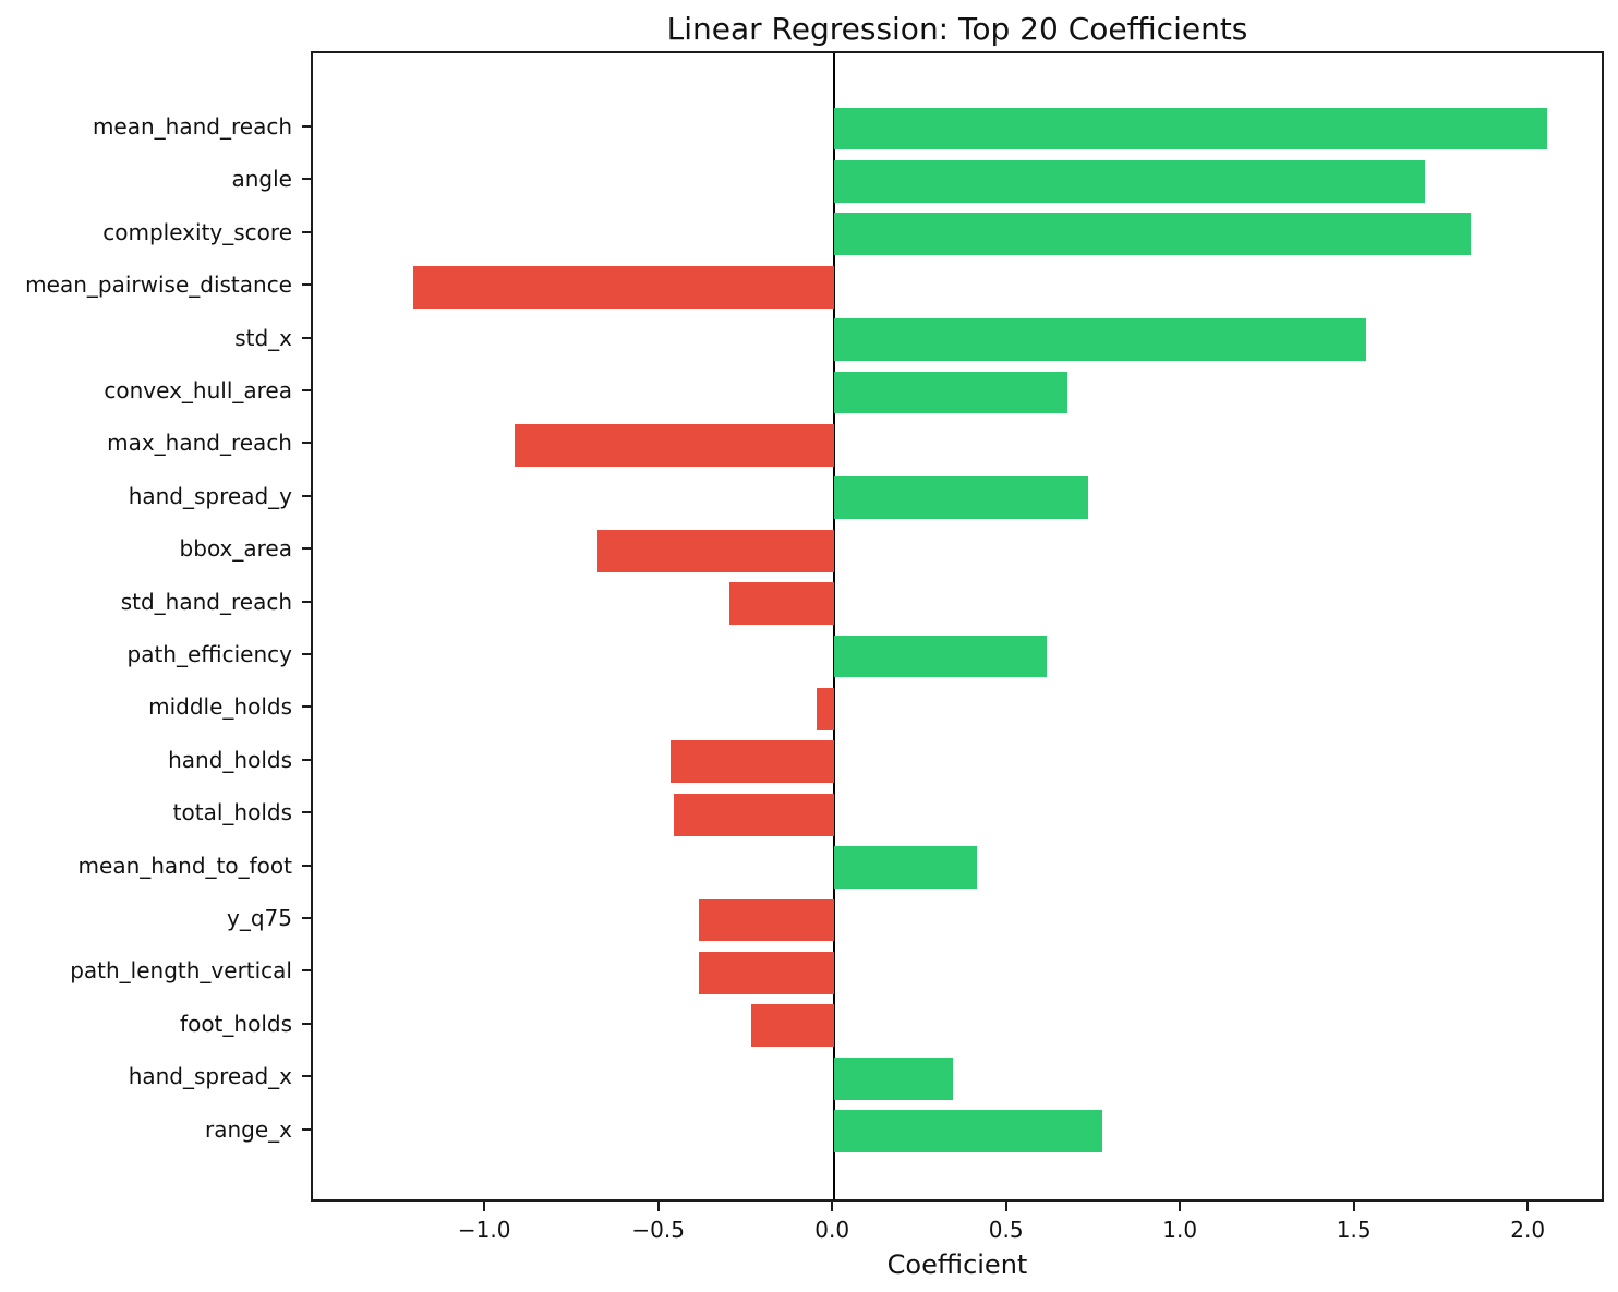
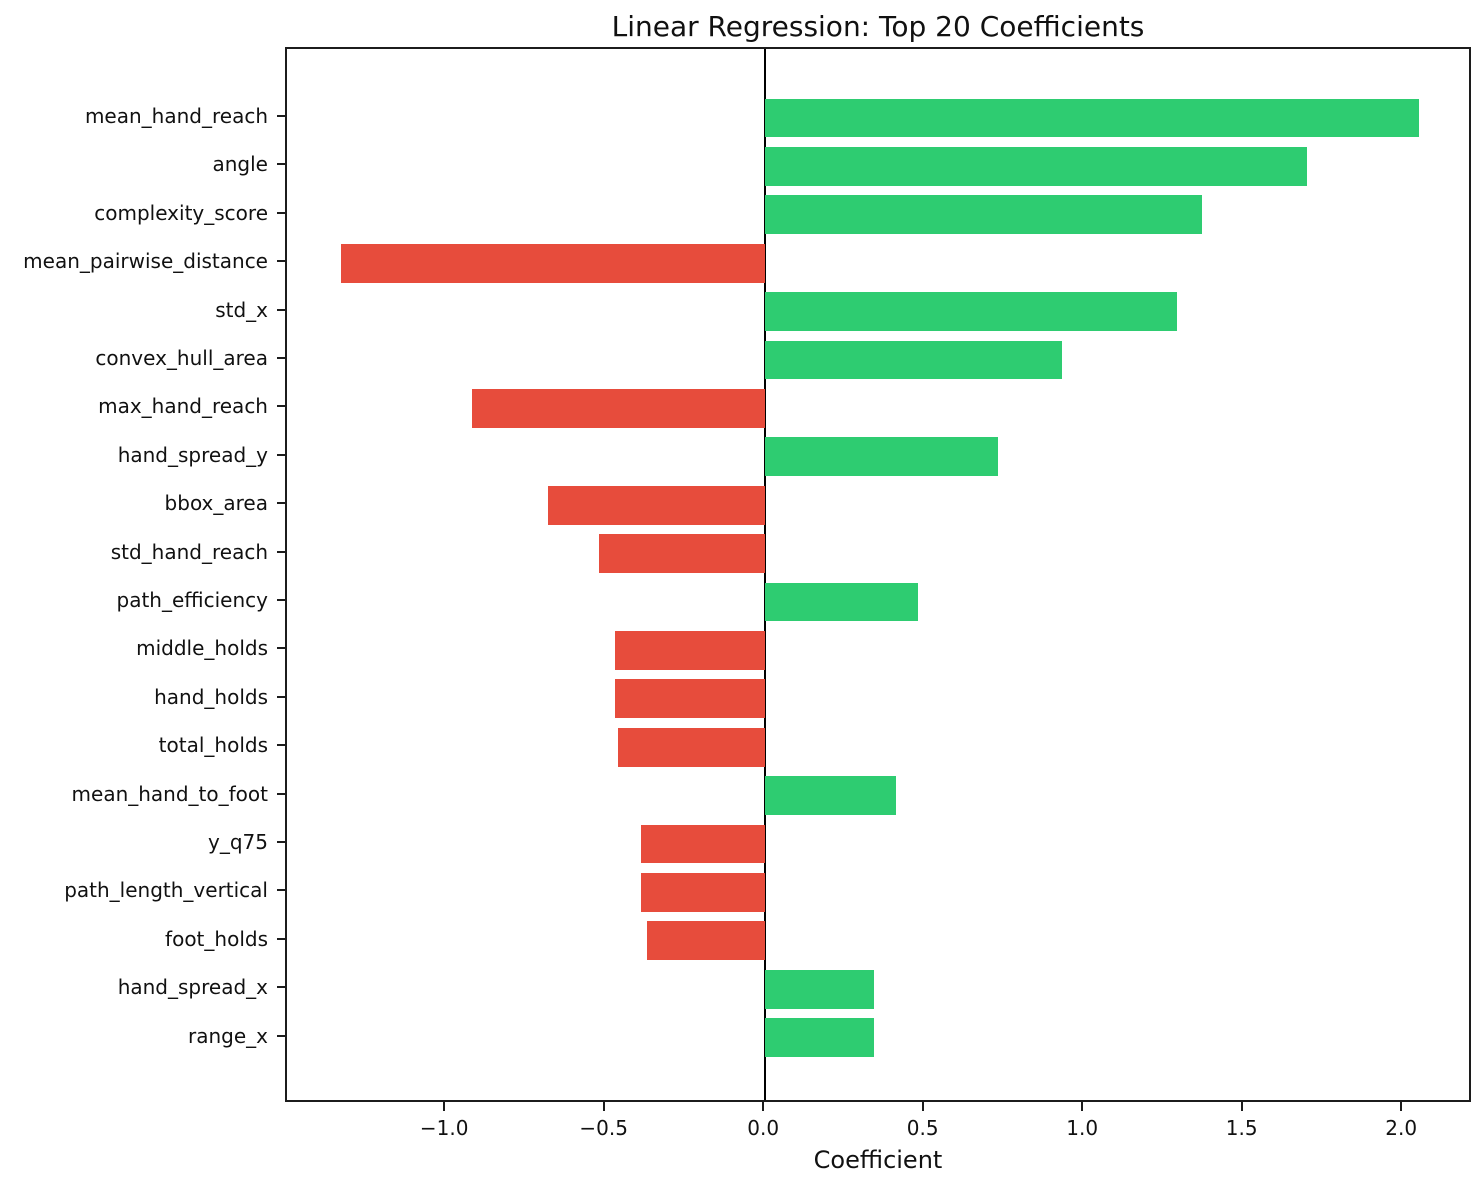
complexity_score: 1.83 -> 1.37
mean_pairwise_distance: -1.21 -> -1.33
std_x: 1.53 -> 1.29
convex_hull_area: 0.67 -> 0.93
std_hand_reach: -0.30 -> -0.52
path_efficiency: 0.61 -> 0.48
middle_holds: -0.05 -> -0.47
foot_holds: -0.24 -> -0.37
range_x: 0.77 -> 0.34
